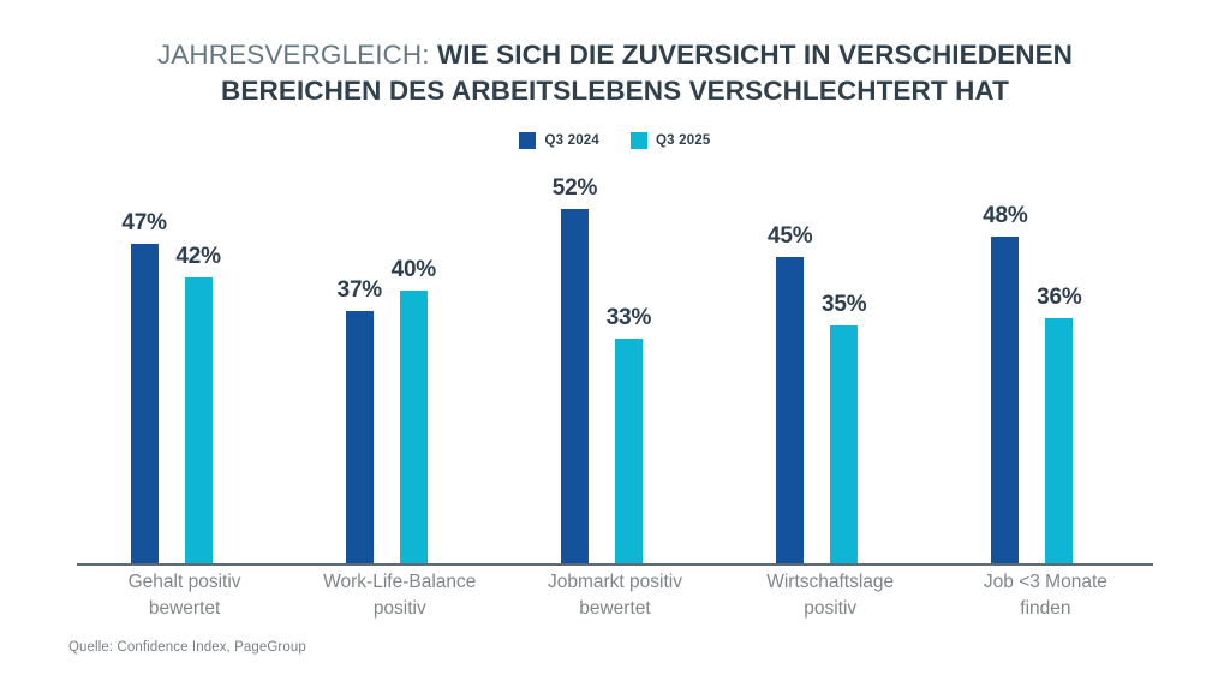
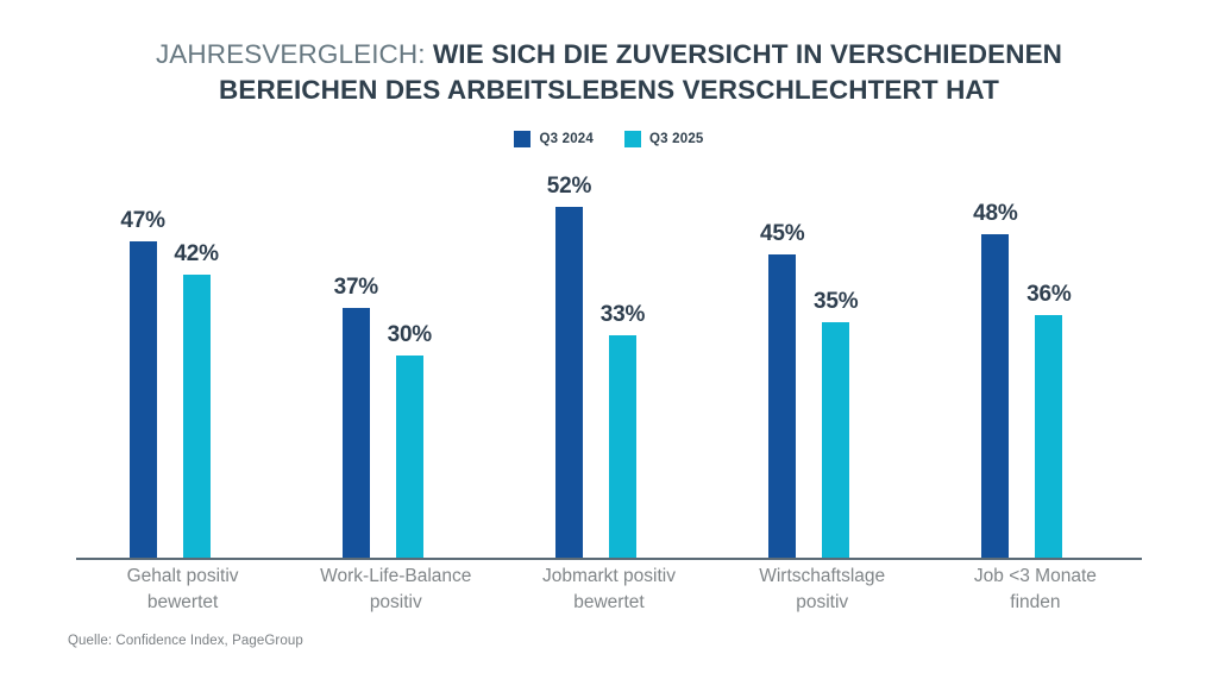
Q3 2025/Work-Life-Balance positiv: 40% -> 30%
